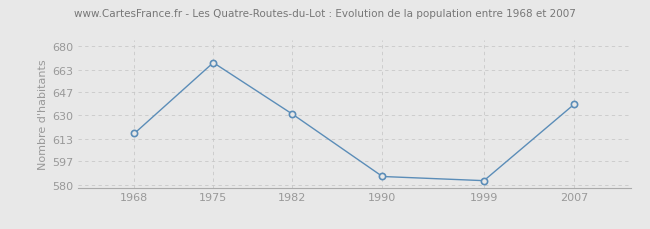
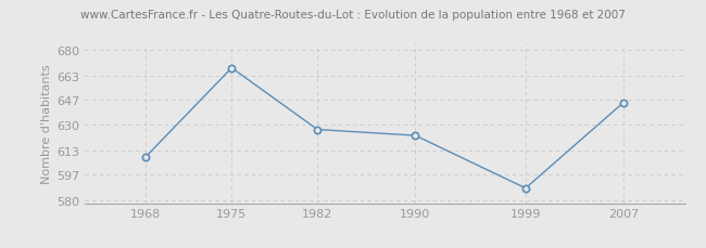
1968: 617 -> 609
1982: 631 -> 627
1990: 586 -> 623
1999: 583 -> 588
2007: 638 -> 645
